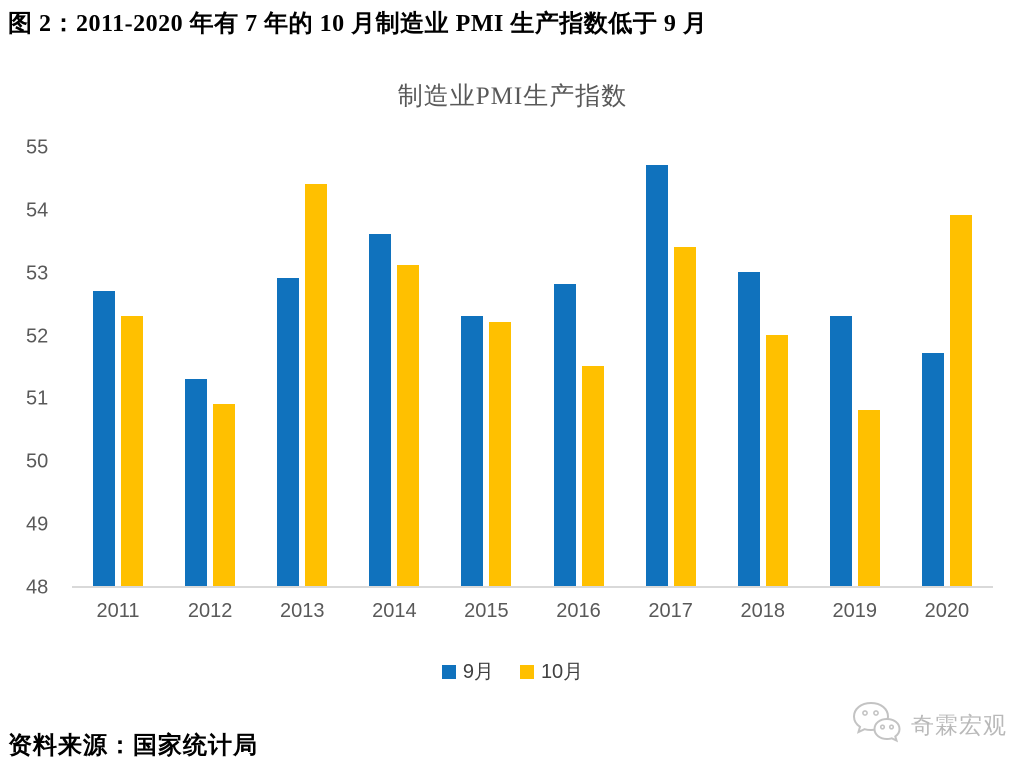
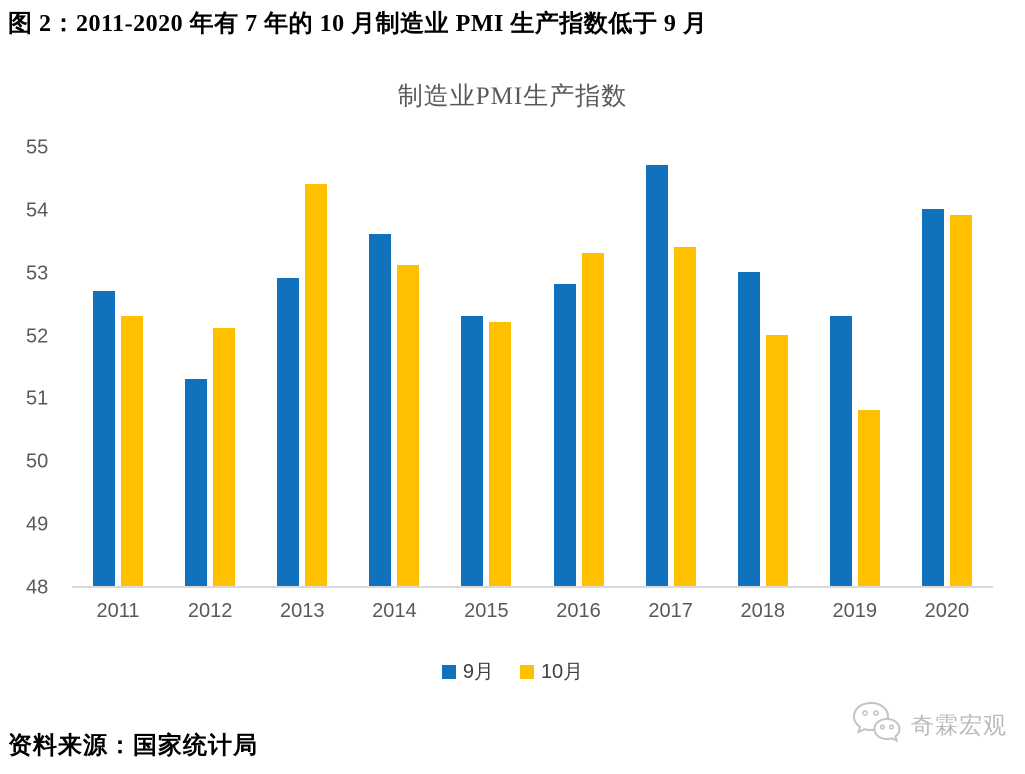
10月/2012: 50.9 -> 52.1
10月/2016: 51.5 -> 53.3
9月/2020: 51.7 -> 54.0
